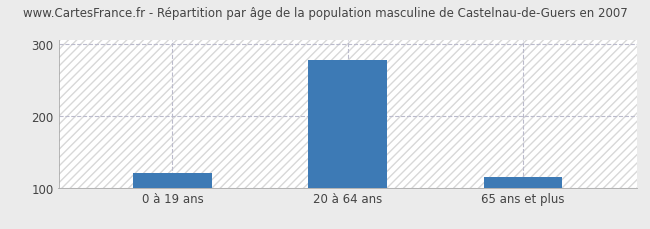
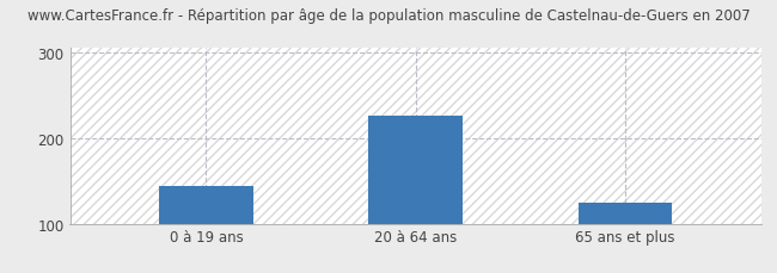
0 à 19 ans: 120 -> 144
20 à 64 ans: 278 -> 226
65 ans et plus: 115 -> 124
